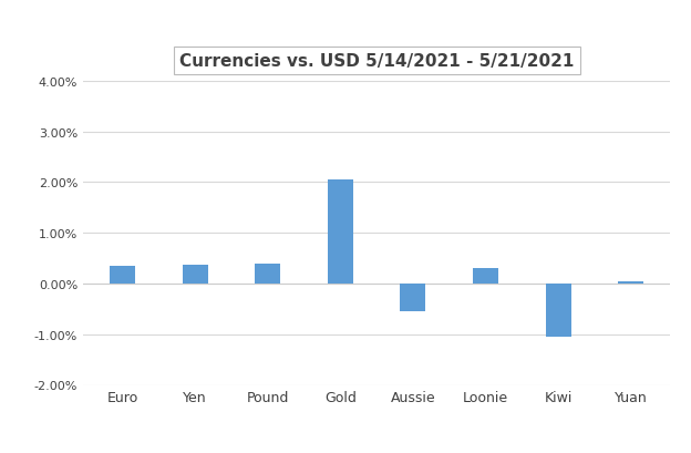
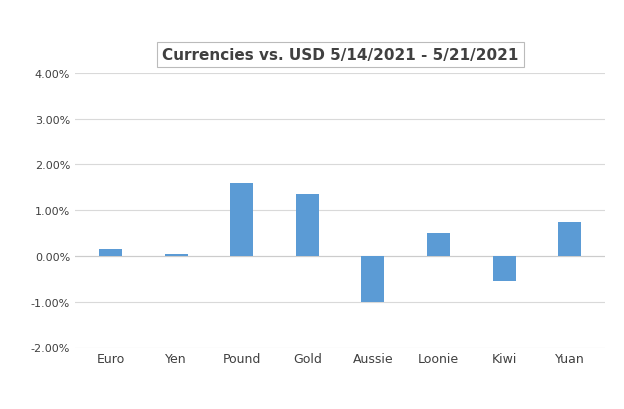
Euro: 0.35% -> 0.15%
Yen: 0.38% -> 0.05%
Pound: 0.40% -> 1.60%
Gold: 2.05% -> 1.35%
Aussie: -0.55% -> -1.00%
Loonie: 0.30% -> 0.50%
Kiwi: -1.05% -> -0.55%
Yuan: 0.05% -> 0.75%
